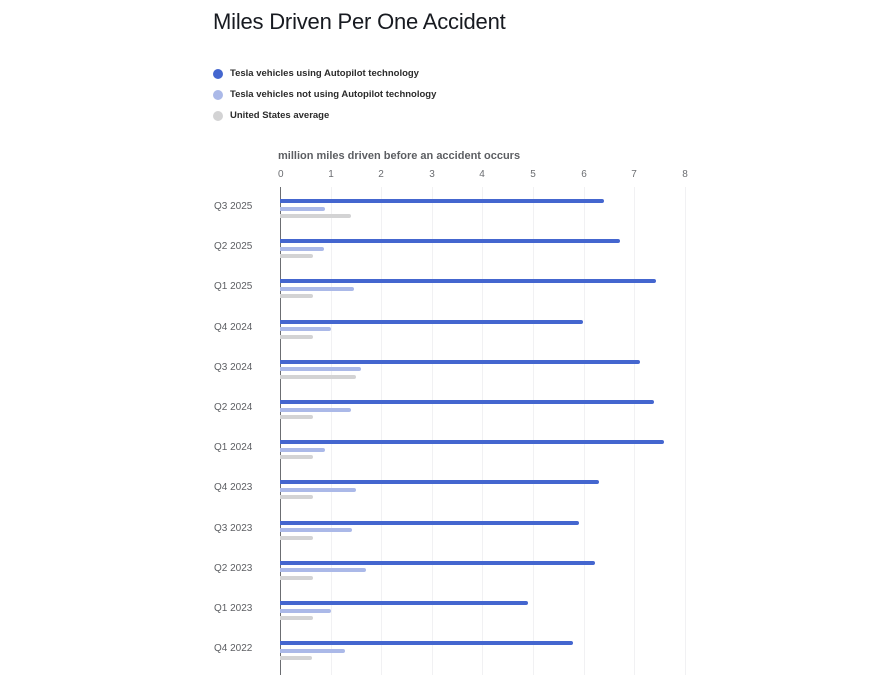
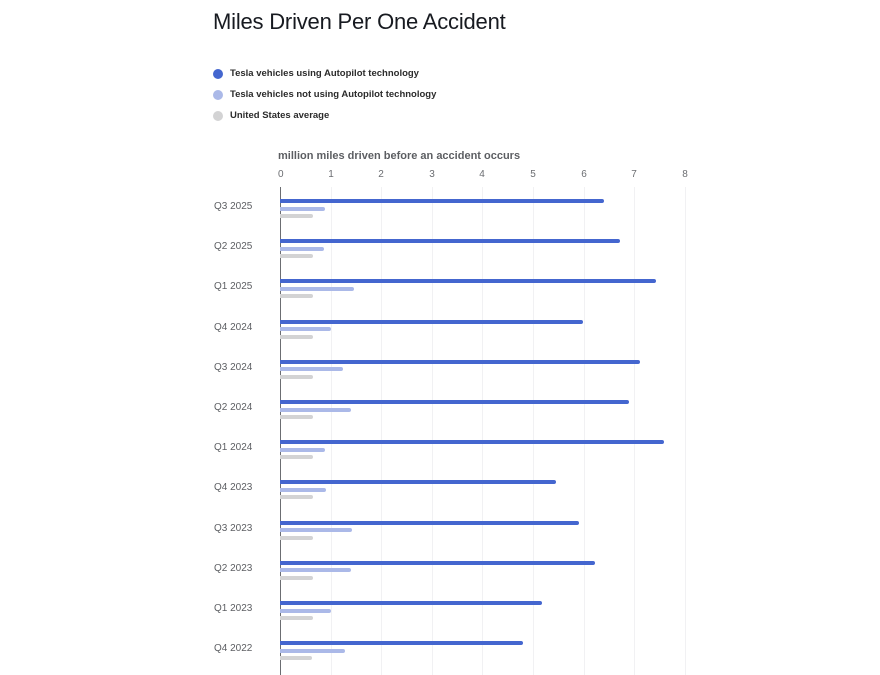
United States average/Q3 2025: 1.4 -> 0.7
Tesla vehicles not using Autopilot technology/Q3 2024: 1.6 -> 1.2
United States average/Q3 2024: 1.5 -> 0.7
Tesla vehicles using Autopilot technology/Q2 2024: 7.4 -> 6.9
Tesla vehicles using Autopilot technology/Q4 2023: 6.3 -> 5.5
Tesla vehicles not using Autopilot technology/Q4 2023: 1.5 -> 0.9
Tesla vehicles not using Autopilot technology/Q2 2023: 1.7 -> 1.4
Tesla vehicles using Autopilot technology/Q1 2023: 4.9 -> 5.2
Tesla vehicles using Autopilot technology/Q4 2022: 5.8 -> 4.8
